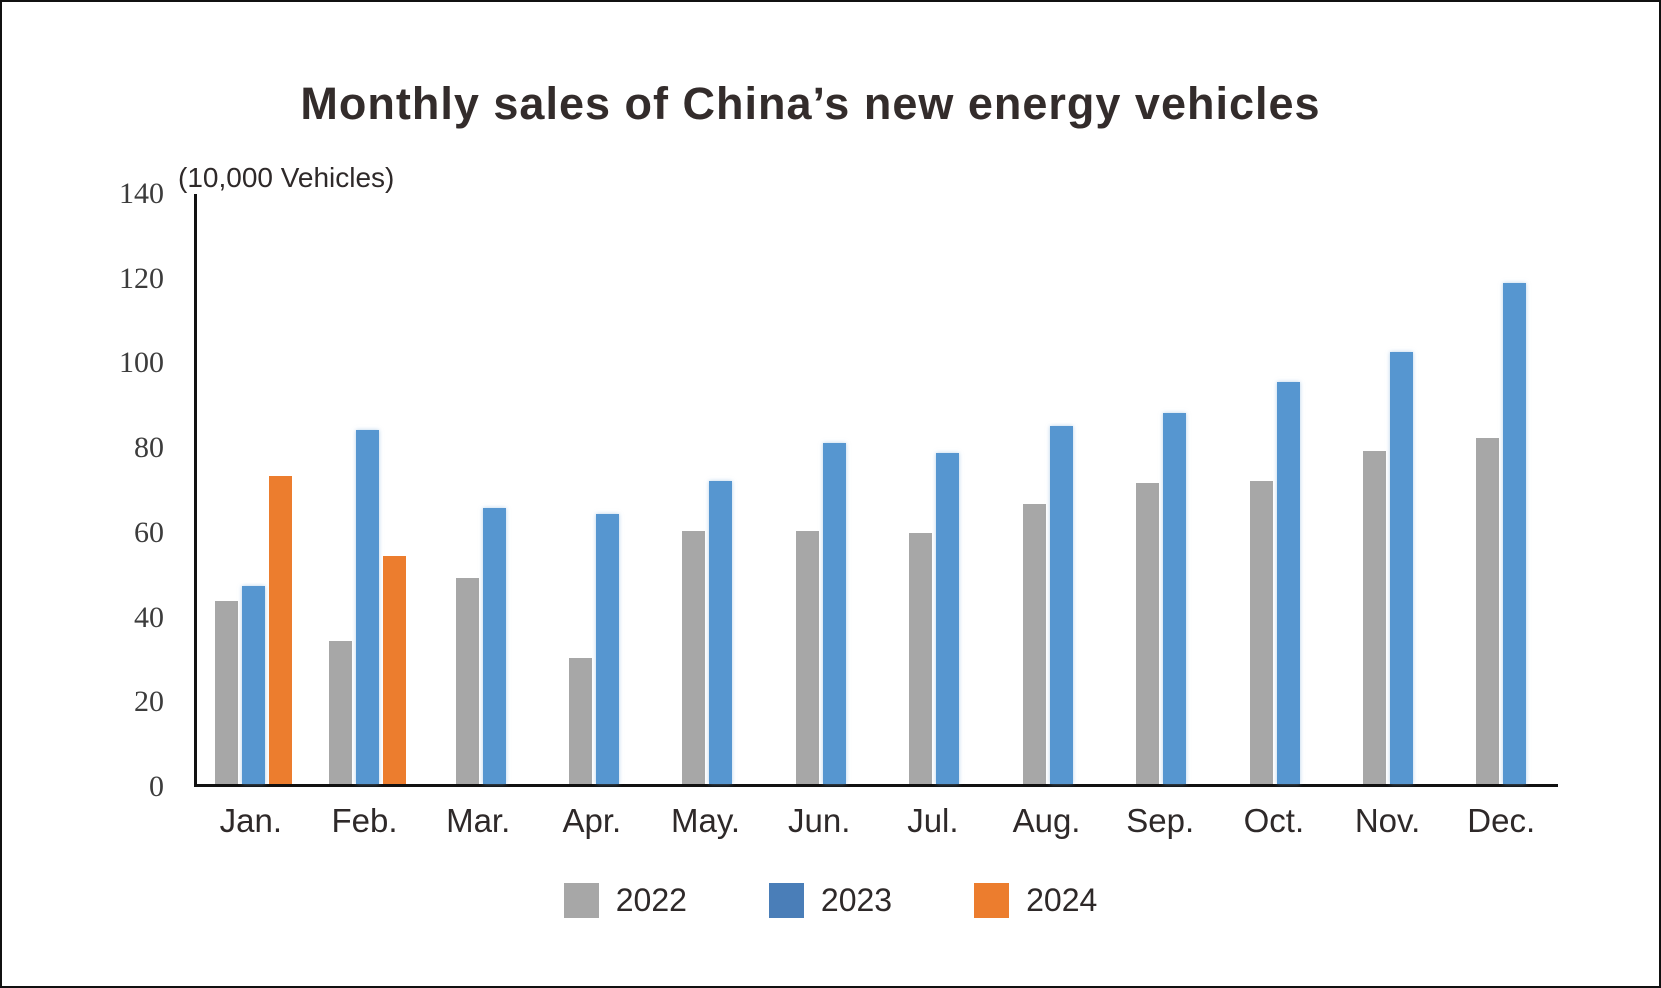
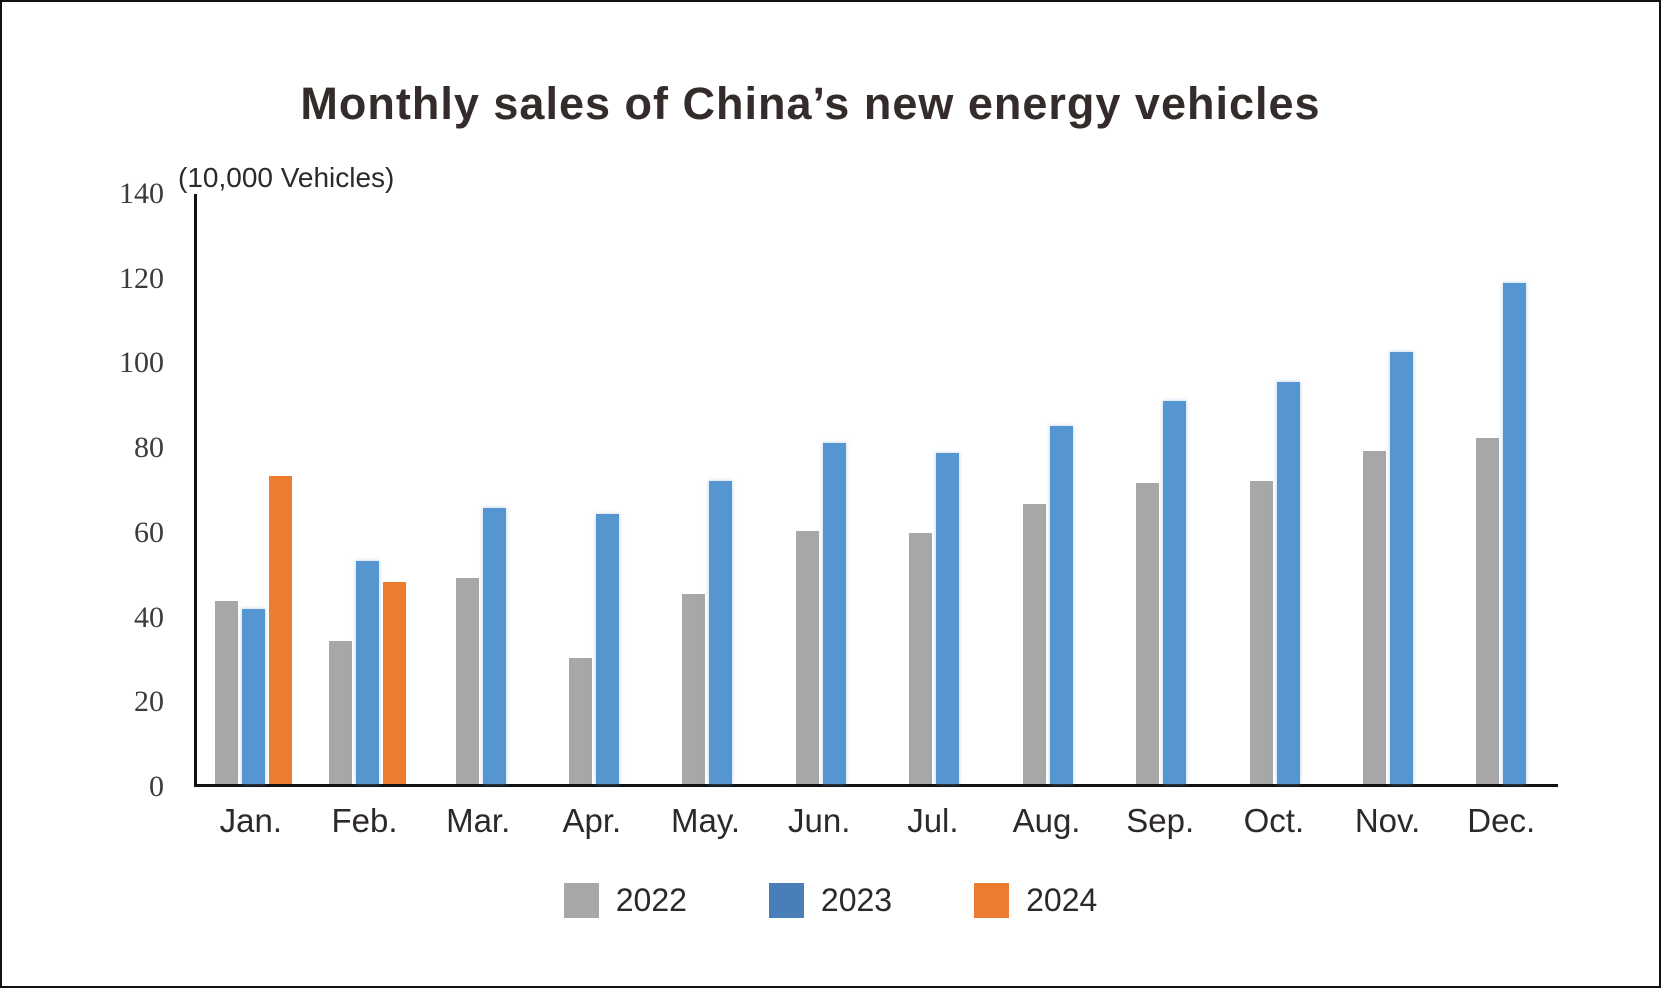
2023/Jan.: 47 -> 42
2023/Feb.: 84 -> 53
2024/Feb.: 54 -> 48
2022/May.: 60 -> 45
2023/Sep.: 88 -> 91
